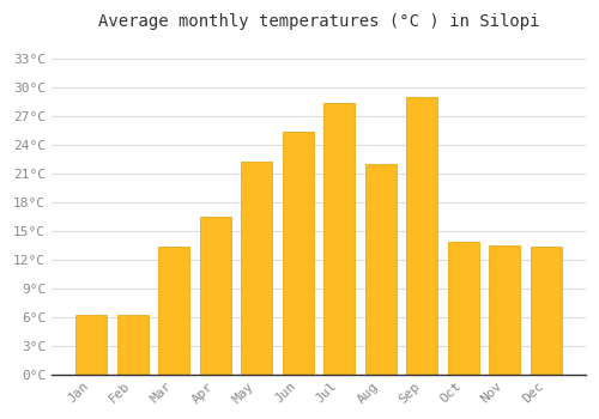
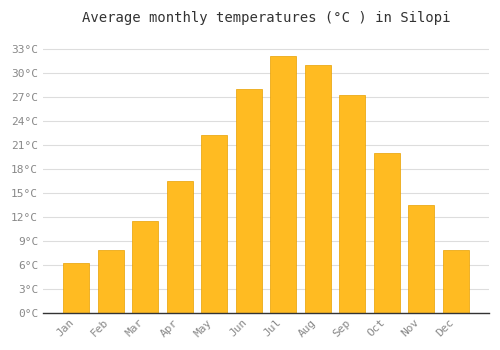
Feb: 6.2°C -> 7.8°C
Mar: 13.4°C -> 11.5°C
Jun: 25.4°C -> 28.0°C
Jul: 28.4°C -> 32.2°C
Aug: 22.0°C -> 31.0°C
Sep: 29.0°C -> 27.2°C
Oct: 13.8°C -> 20.0°C
Dec: 13.4°C -> 7.8°C
